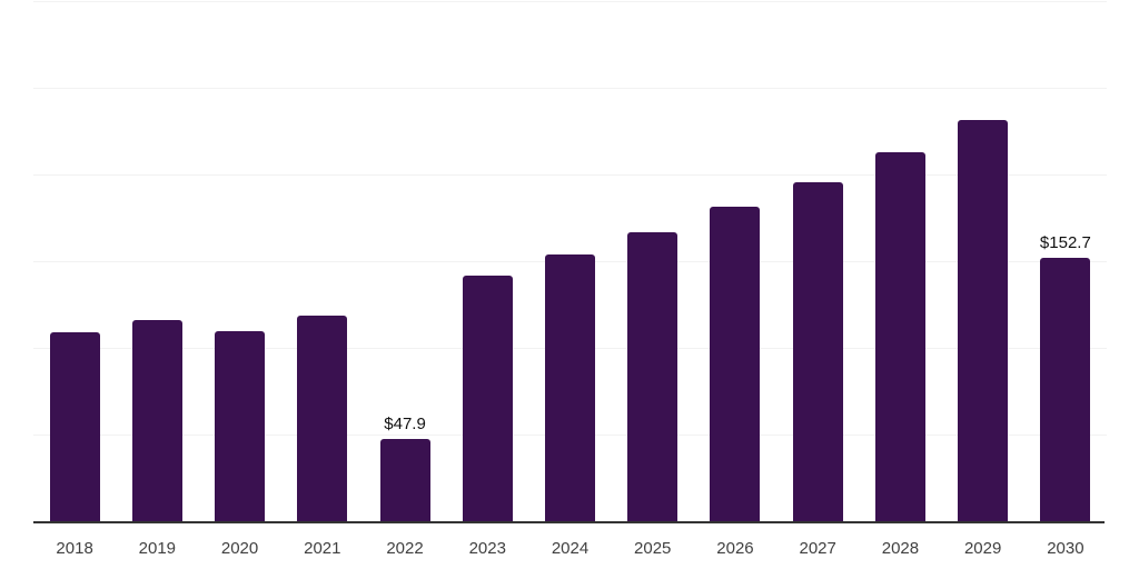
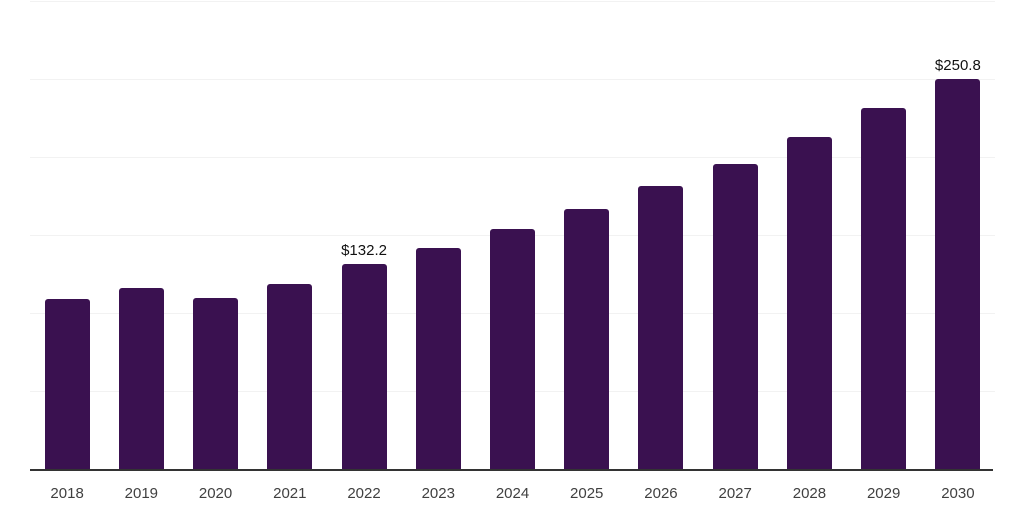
2022: $47.9 -> $132.2
2030: $152.7 -> $250.8
